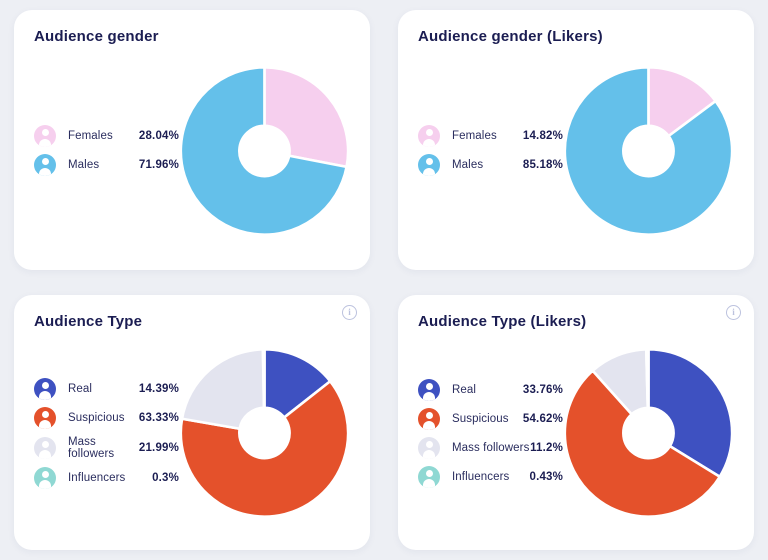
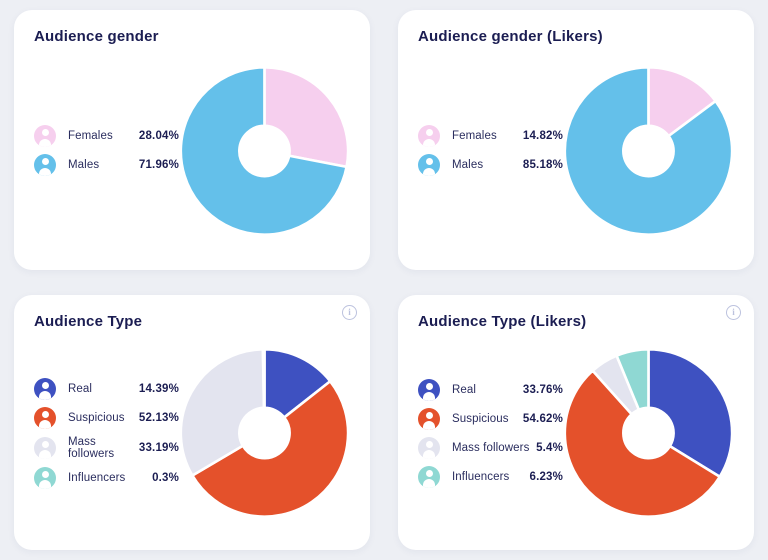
Audience Type/Suspicious: 63.33% -> 52.13%
Audience Type/Mass followers: 21.99% -> 33.19%
Audience Type (Likers)/Mass followers: 11.2% -> 5.4%
Audience Type (Likers)/Influencers: 0.43% -> 6.23%
